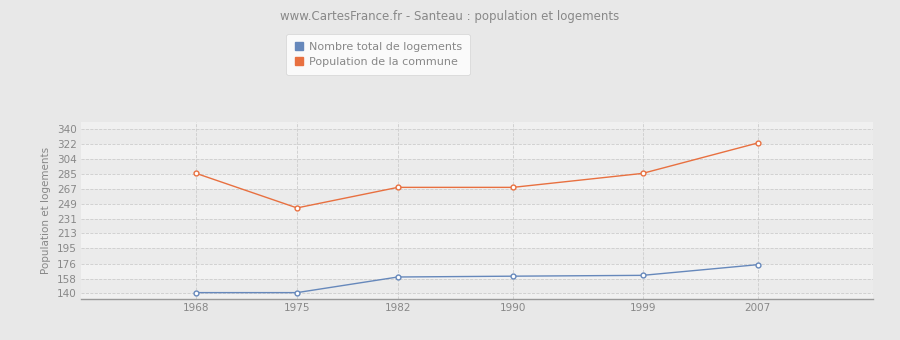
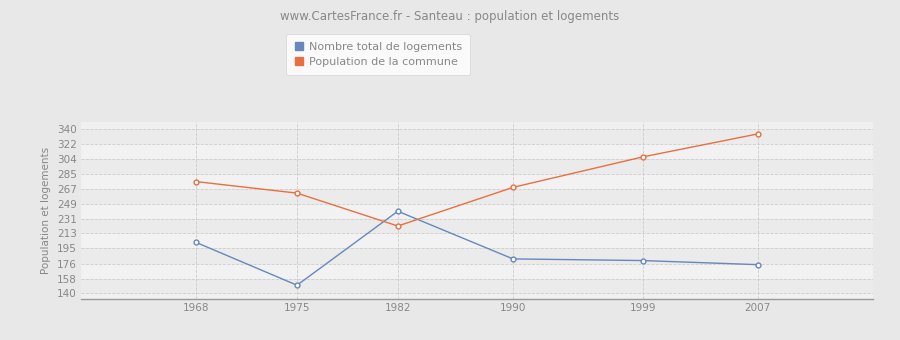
Nombre total de logements/1968: 141 -> 202
Population de la commune/1968: 286 -> 276
Nombre total de logements/1975: 141 -> 150
Population de la commune/1975: 244 -> 262
Nombre total de logements/1982: 160 -> 240
Population de la commune/1982: 269 -> 222
Nombre total de logements/1990: 161 -> 182
Nombre total de logements/1999: 162 -> 180
Population de la commune/1999: 286 -> 306
Population de la commune/2007: 323 -> 334
